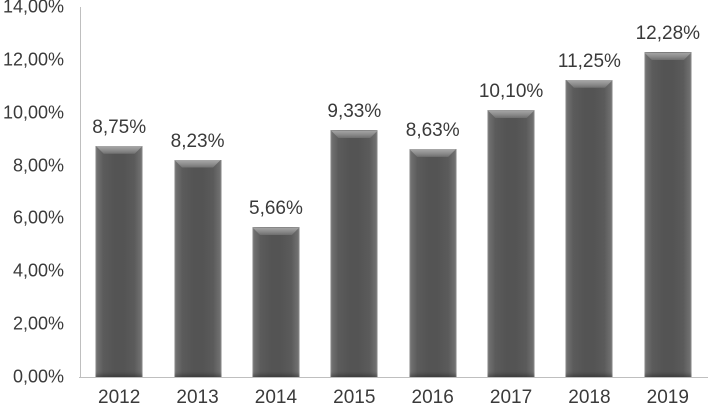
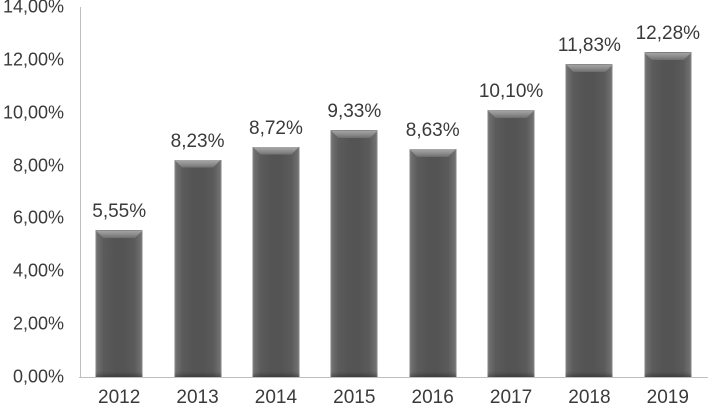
2012: 8,75% -> 5,55%
2014: 5,66% -> 8,72%
2018: 11,25% -> 11,83%
